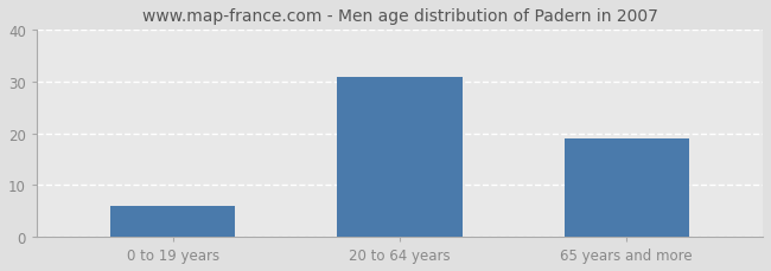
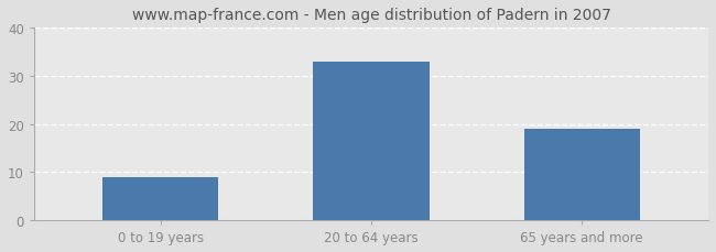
0 to 19 years: 6 -> 9
20 to 64 years: 31 -> 33
